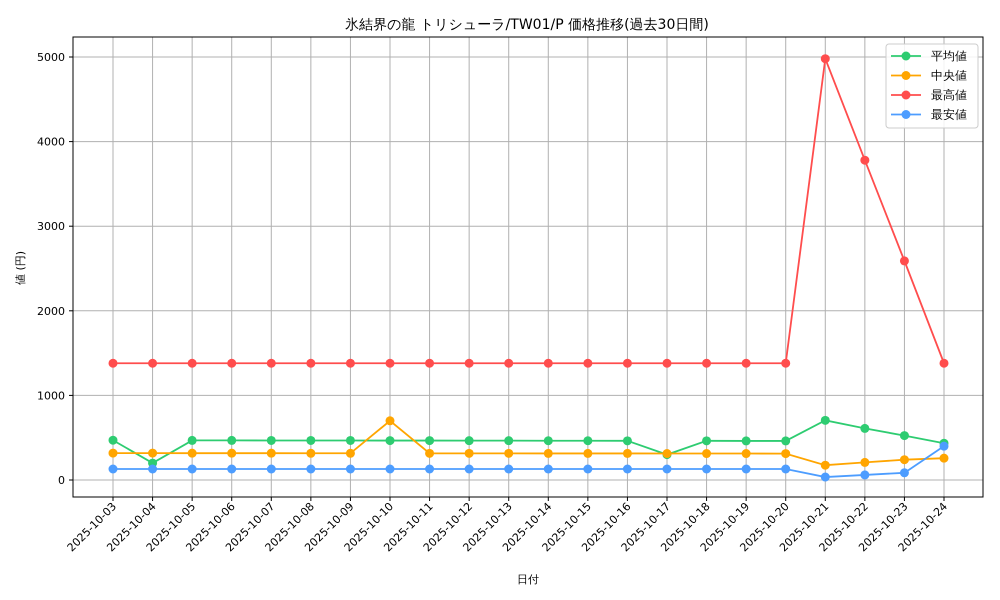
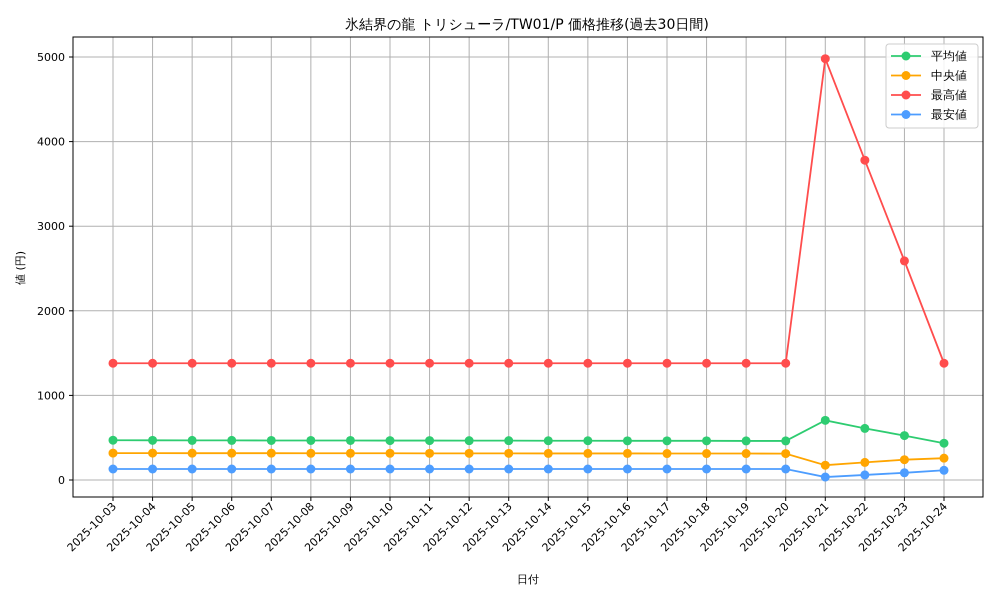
平均値/2025-10-04: 200 -> 500
中央値/2025-10-10: 700 -> 300
平均値/2025-10-17: 300 -> 500
最安値/2025-10-24: 400 -> 100
